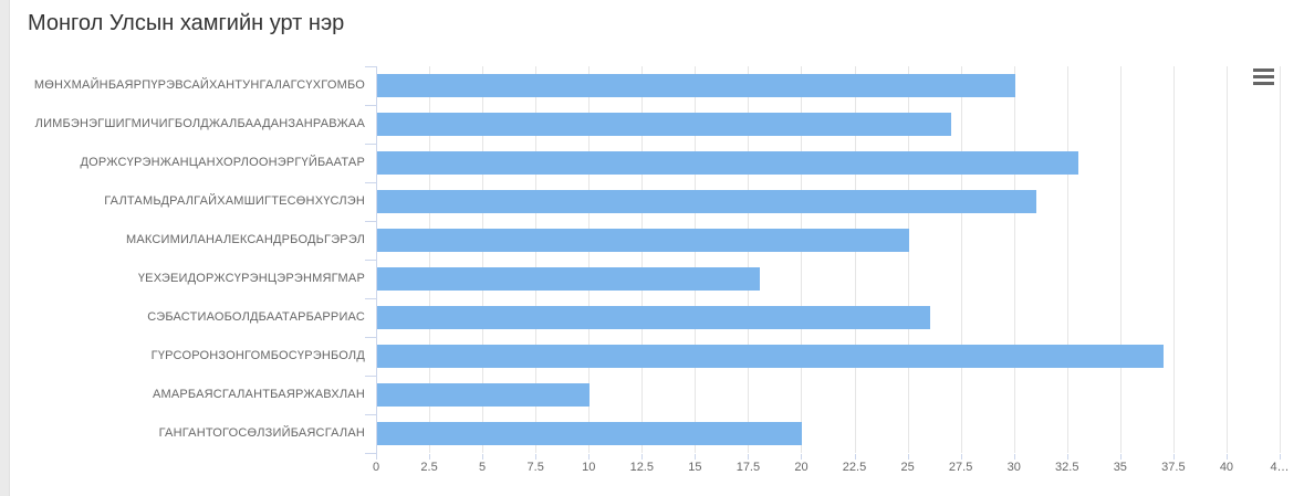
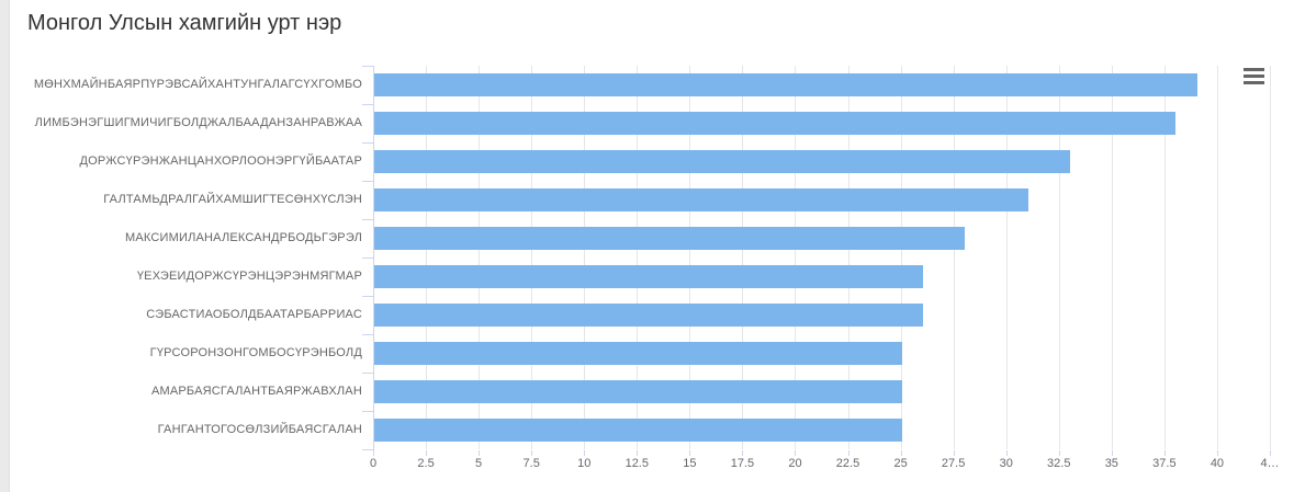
МӨНХМАЙНБАЯРПҮРЭВСАЙХАНТУНГАЛАГСҮХГОМБО: 30 -> 39
ЛИМБЭНЭГШИГМИЧИГБОЛДЖАЛБААДАНЗАНРАВЖАА: 27 -> 38
МАКСИМИЛАНАЛЕКСАНДРБОДЬГЭРЭЛ: 25 -> 28
ҮЕХЭЕИДОРЖСҮРЭНЦЭРЭНМЯГМАР: 18 -> 26
ГҮРСОРОНЗОНГОМБОСҮРЭНБОЛД: 37 -> 25
АМАРБАЯСГАЛАНТБАЯРЖАВХЛАН: 10 -> 25
ГАНГАНТОГОСӨЛЗИЙБАЯСГАЛАН: 20 -> 25
